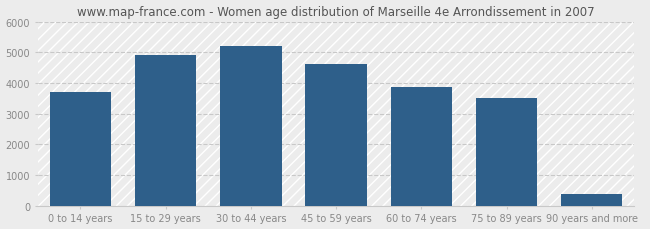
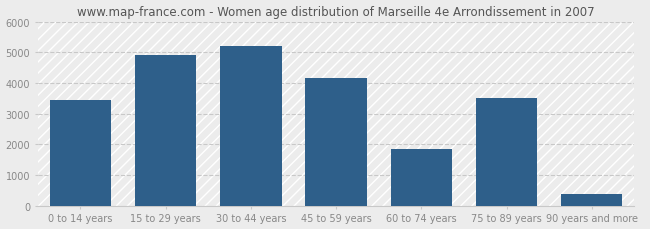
0 to 14 years: 3720 -> 3450
45 to 59 years: 4630 -> 4150
60 to 74 years: 3860 -> 1850
